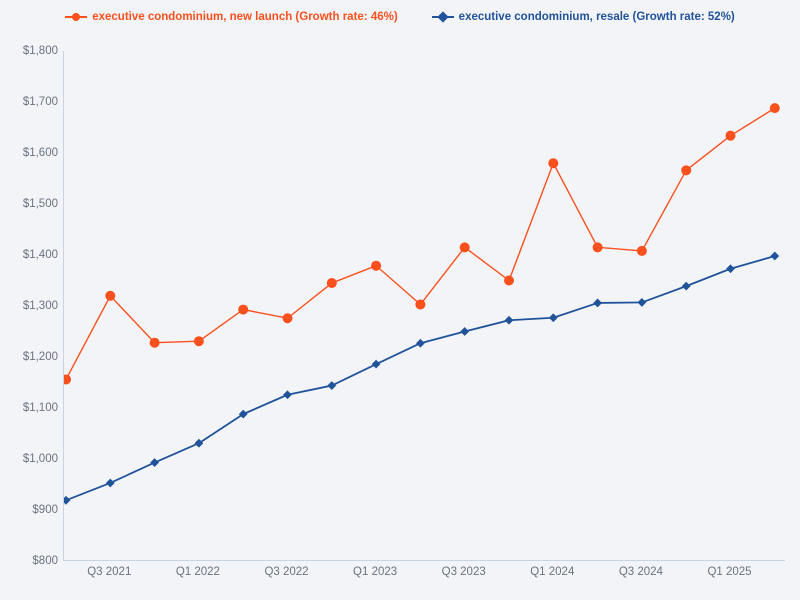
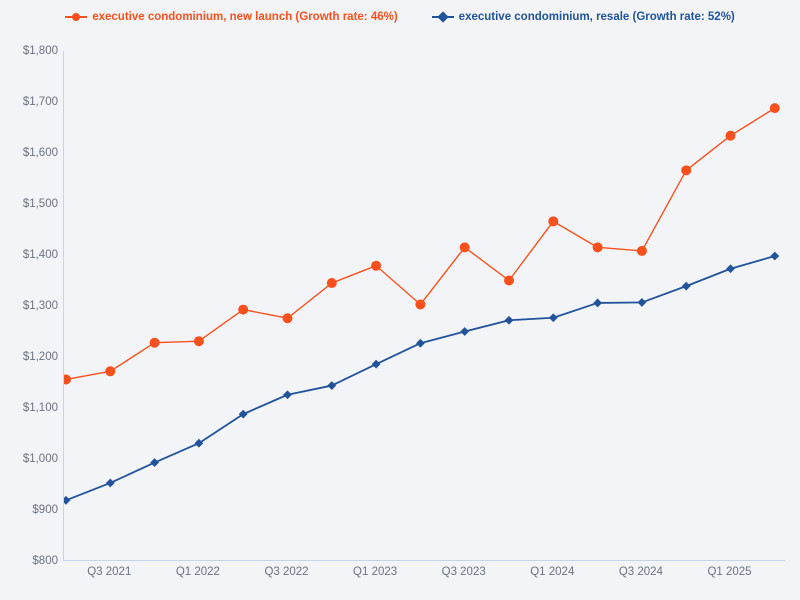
executive condominium, new launch (Growth rate: 46%)/Q3 2021: $1320 -> $1170
executive condominium, new launch (Growth rate: 46%)/Q1 2024: $1580 -> $1470
